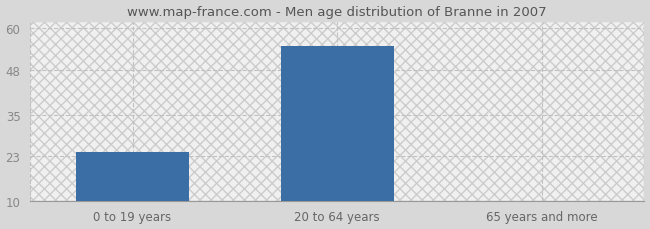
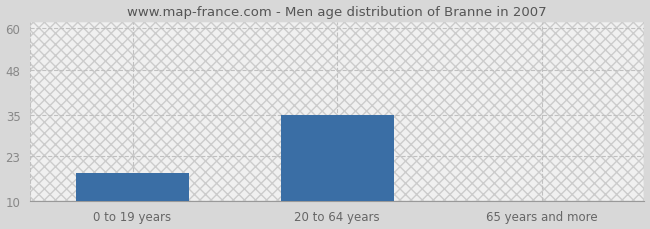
0 to 19 years: 24 -> 18
20 to 64 years: 55 -> 35
